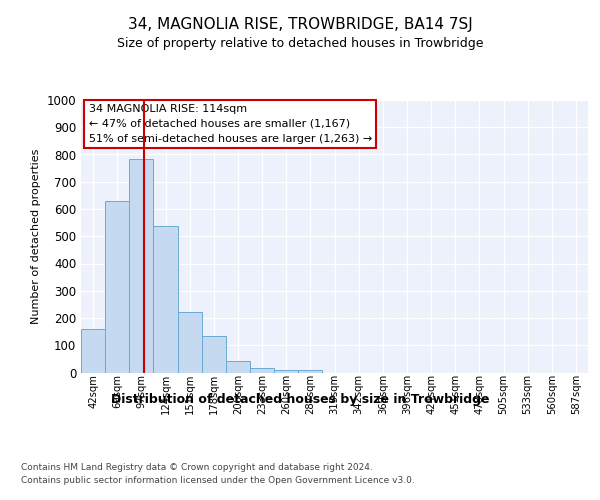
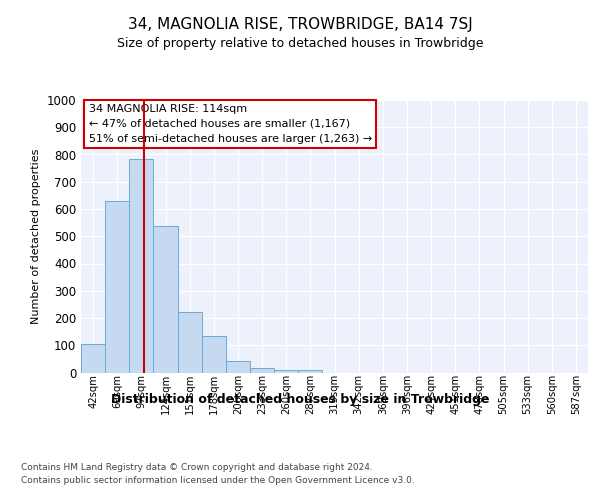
42sqm: 160 -> 103
